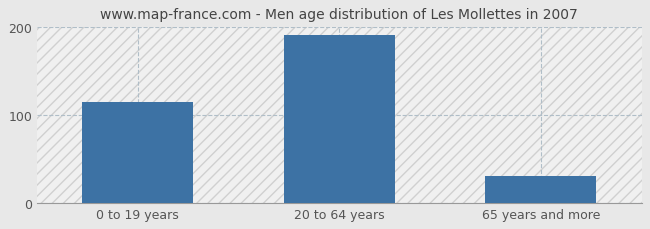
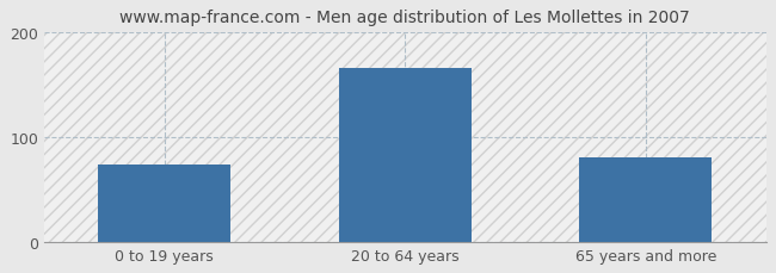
0 to 19 years: 115 -> 74
20 to 64 years: 190 -> 166
65 years and more: 30 -> 80
